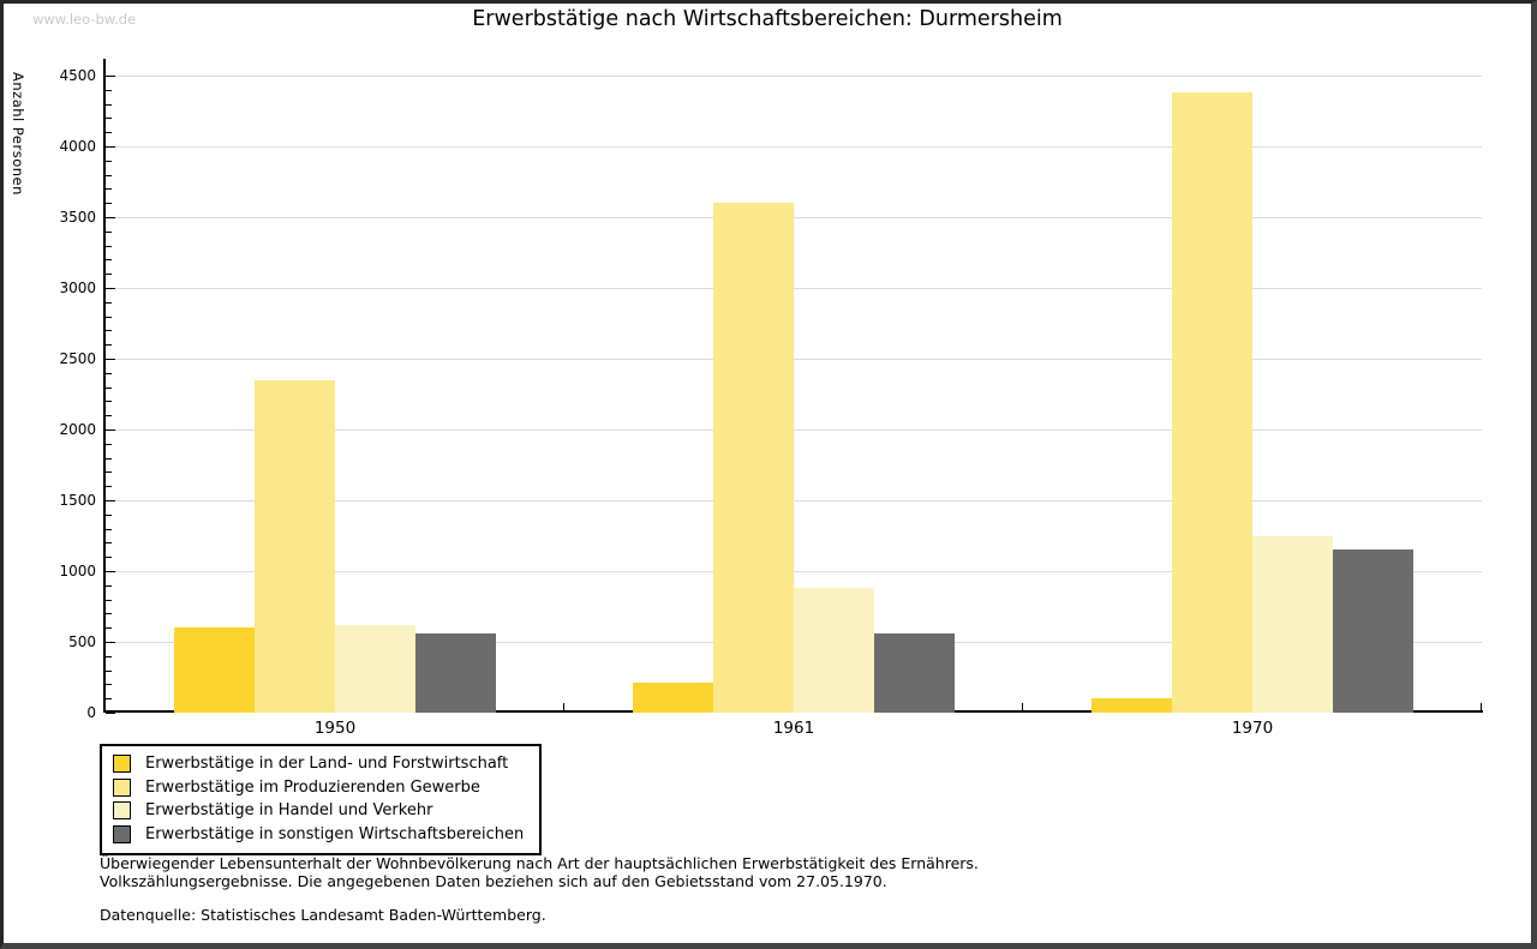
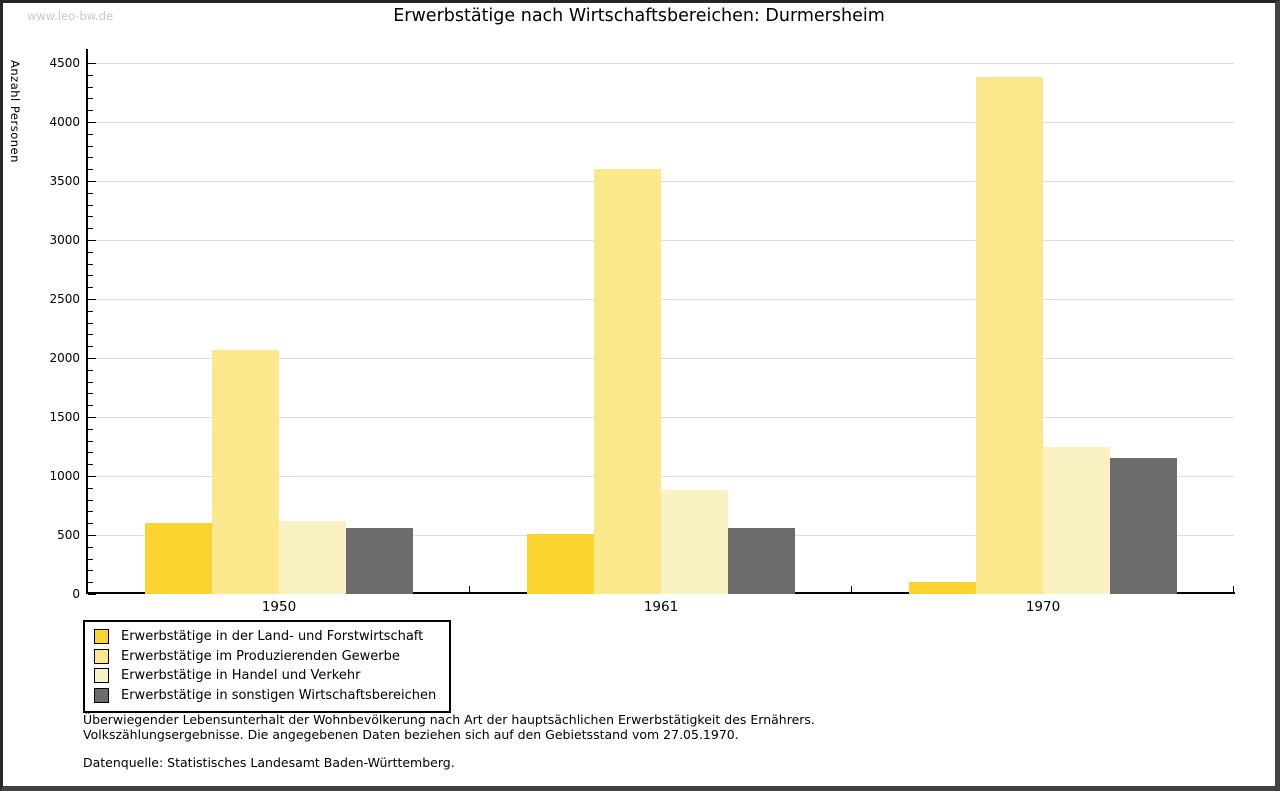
Erwerbstätige im Produzierenden Gewerbe/1950: 2340 -> 2070
Erwerbstätige in der Land- und Forstwirtschaft/1961: 220 -> 510
